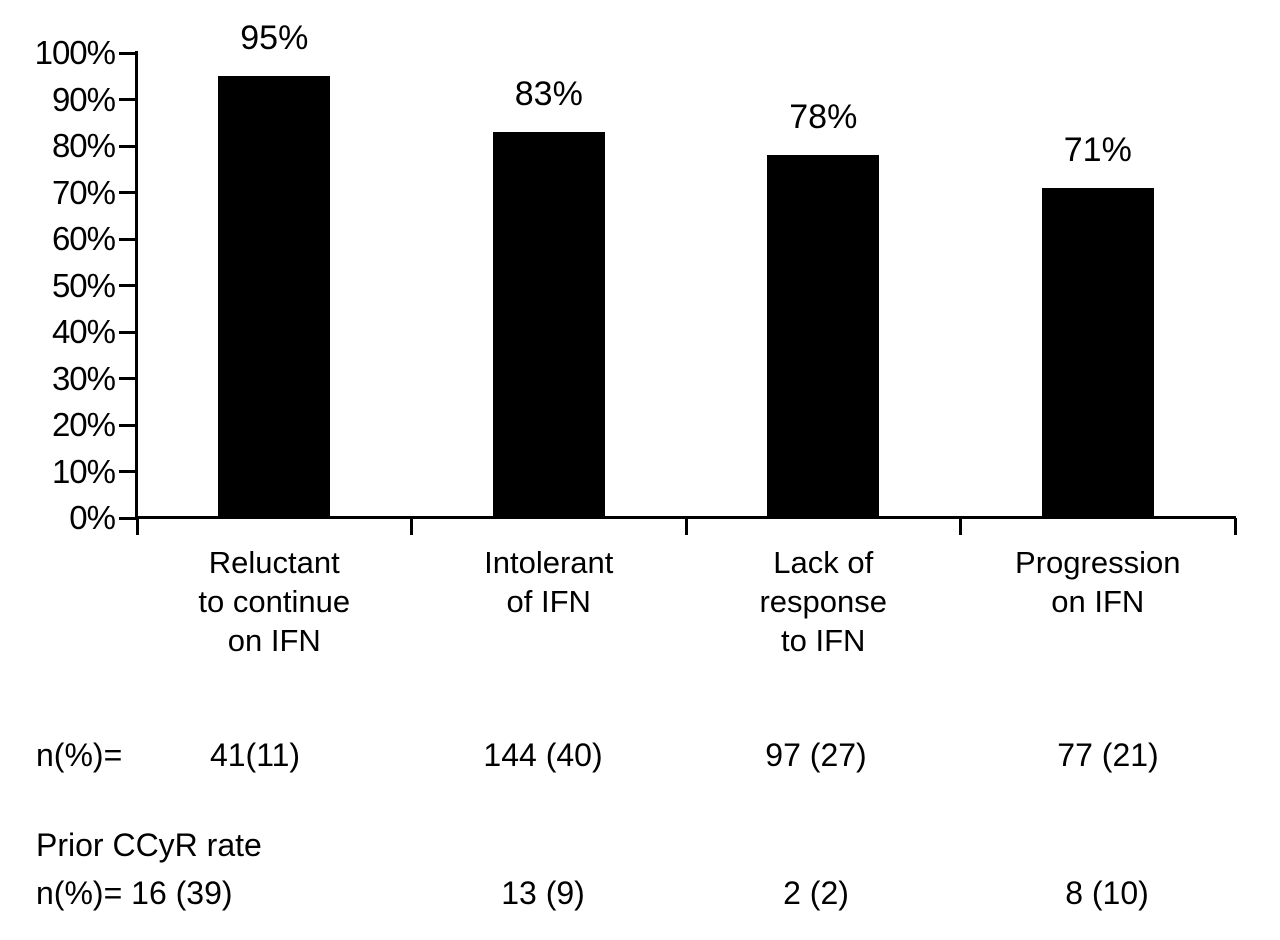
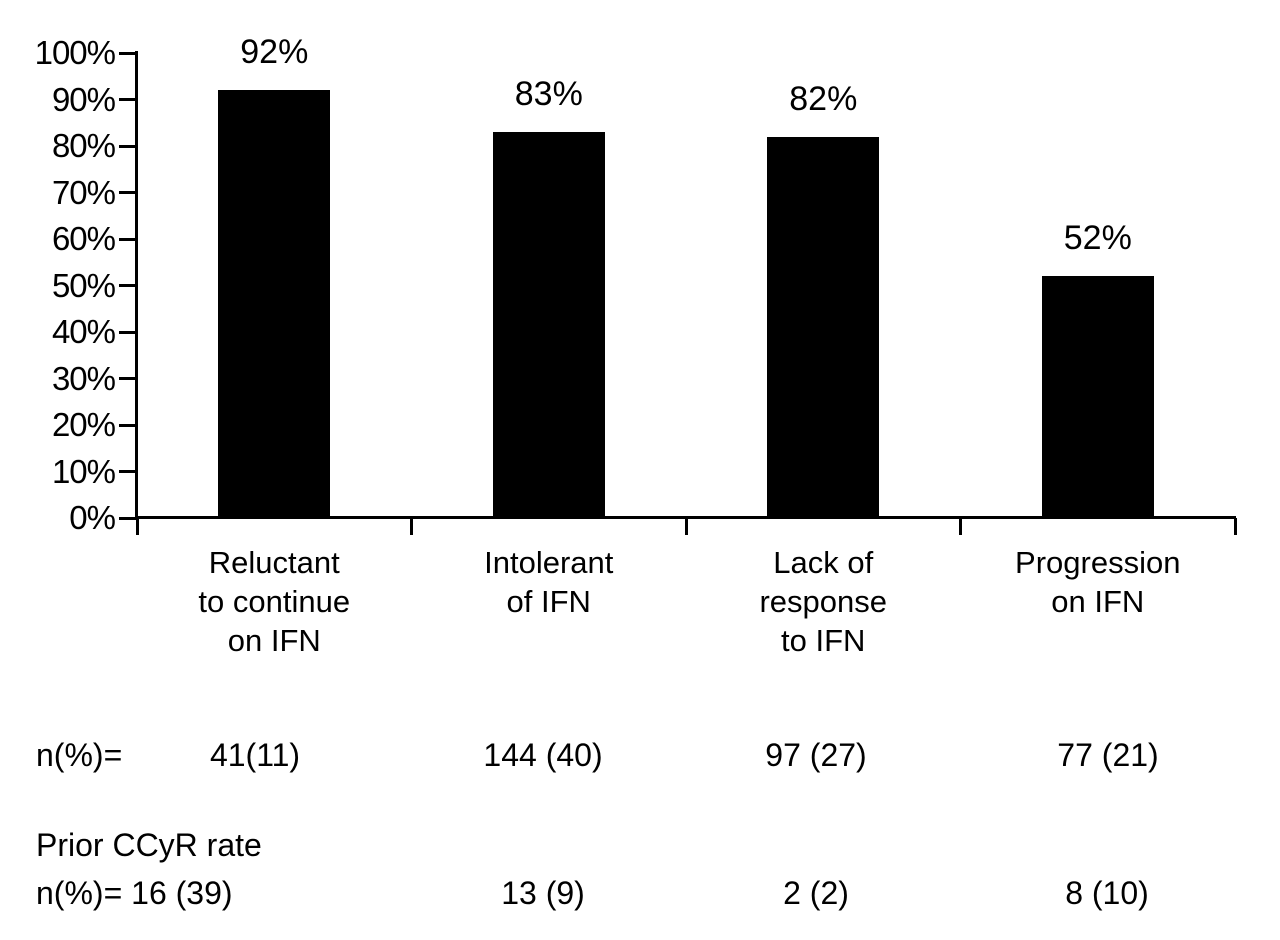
Reluctant to continue on IFN: 95% -> 92%
Lack of response to IFN: 78% -> 82%
Progression on IFN: 71% -> 52%
